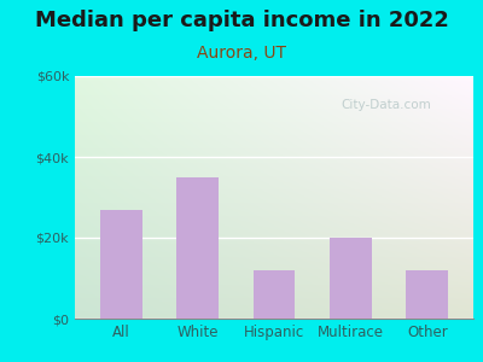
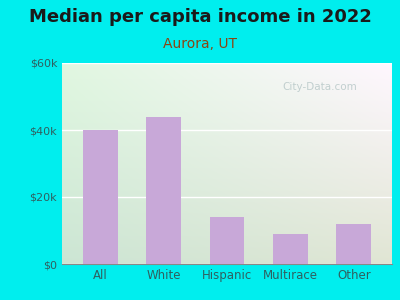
All: $27k -> $40k
White: $35k -> $44k
Hispanic: $12k -> $14k
Multirace: $20k -> $9k
